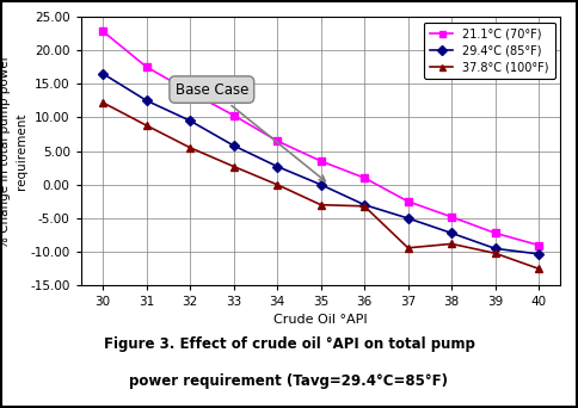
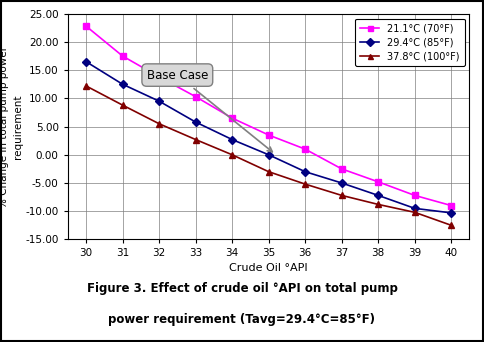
37.8°C (100°F)/36: -3.2 -> -5.2
37.8°C (100°F)/37: -9.4 -> -7.2
